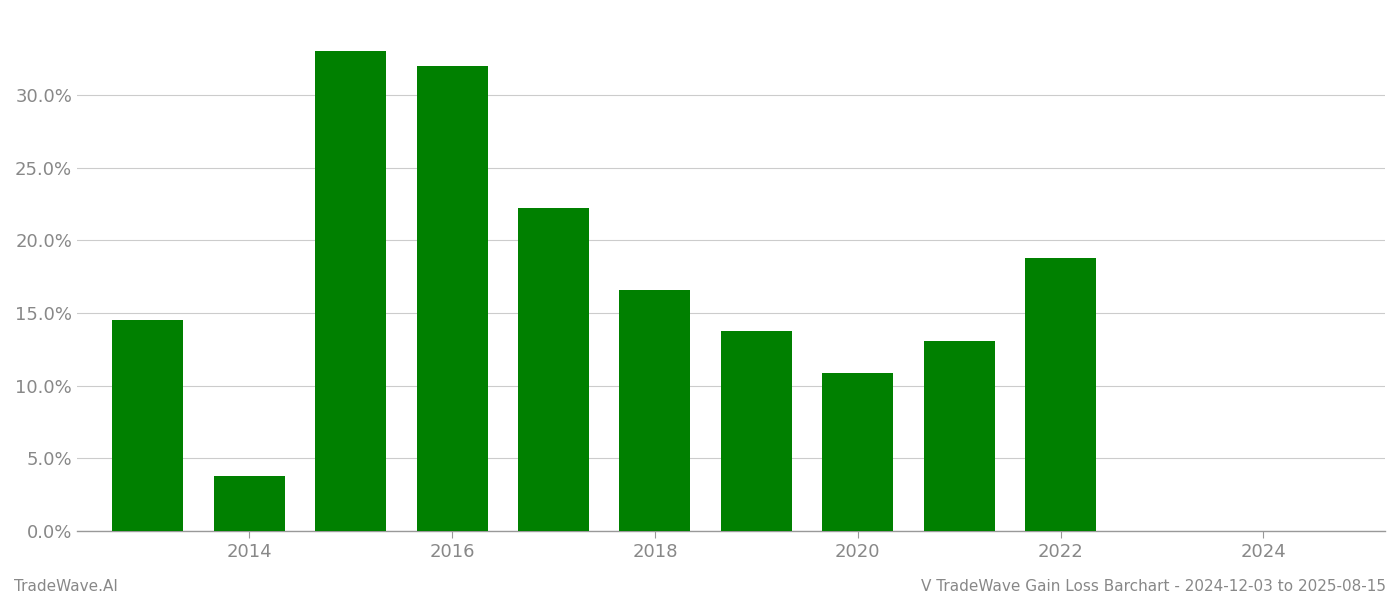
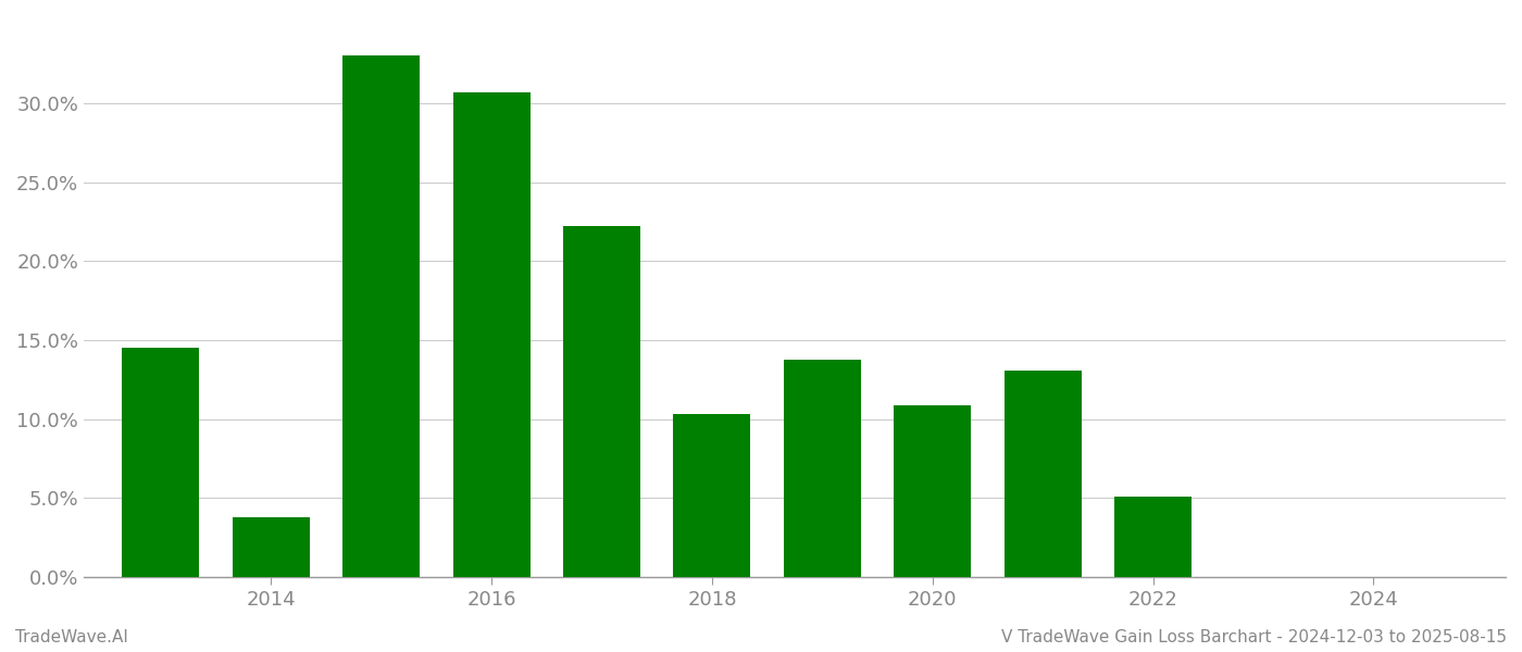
2016: 32.0% -> 30.7%
2018: 16.6% -> 10.3%
2022: 18.8% -> 5.1%
